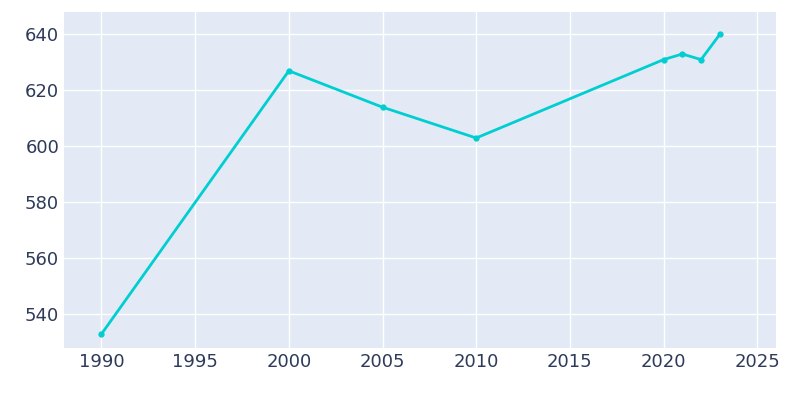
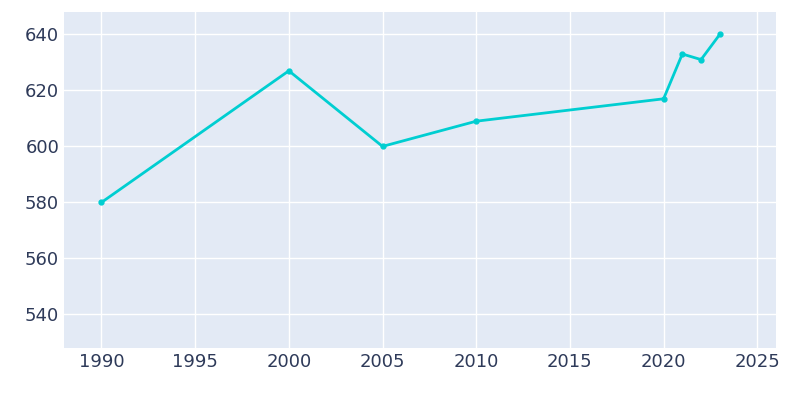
1990: 533 -> 580
2005: 614 -> 600
2010: 603 -> 609
2020: 631 -> 617
